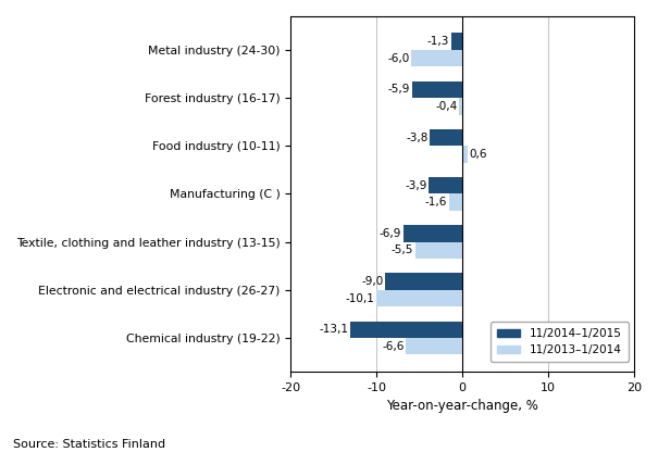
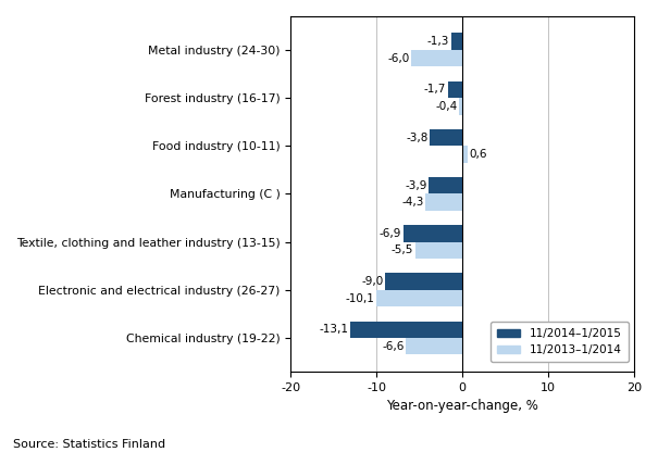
11/2014–1/2015/Forest industry (16-17): -5,9 -> -1,7
11/2013–1/2014/Manufacturing (C ): -1,6 -> -4,3
